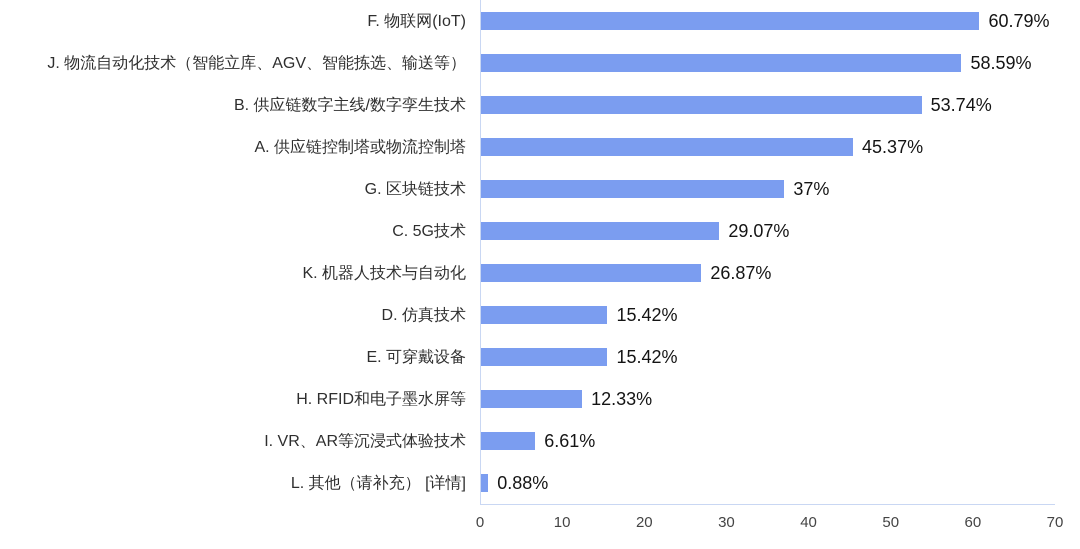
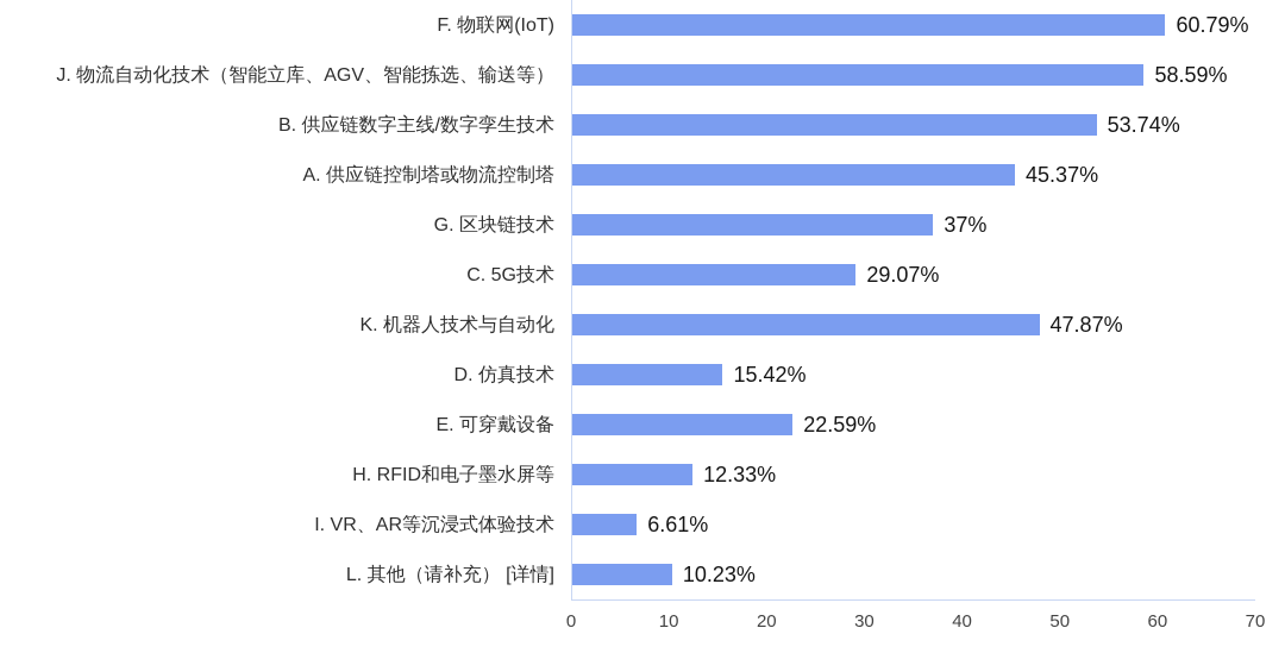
K. 机器人技术与自动化: 26.87% -> 47.87%
E. 可穿戴设备: 15.42% -> 22.59%
L. 其他（请补充） [详情]: 0.88% -> 10.23%
